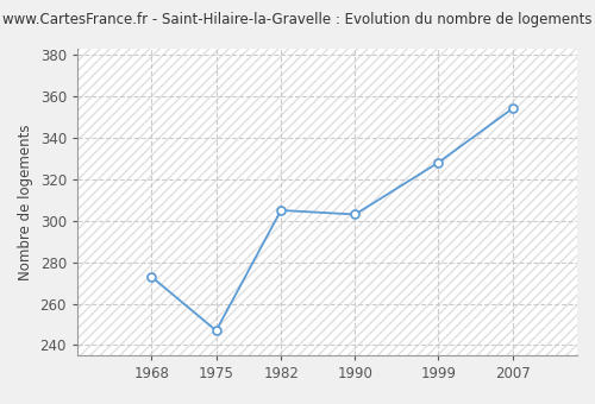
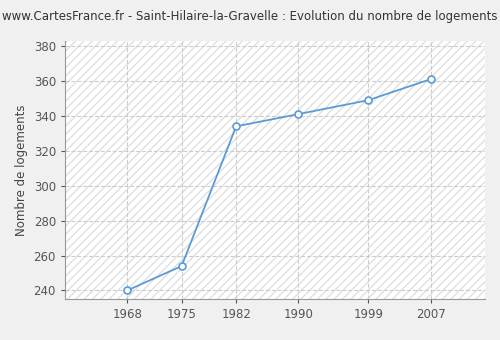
1968: 273 -> 240
1975: 247 -> 254
1982: 305 -> 334
1990: 303 -> 341
1999: 328 -> 349
2007: 354 -> 361
